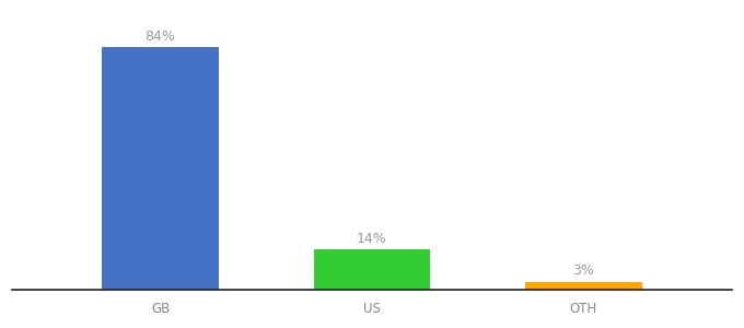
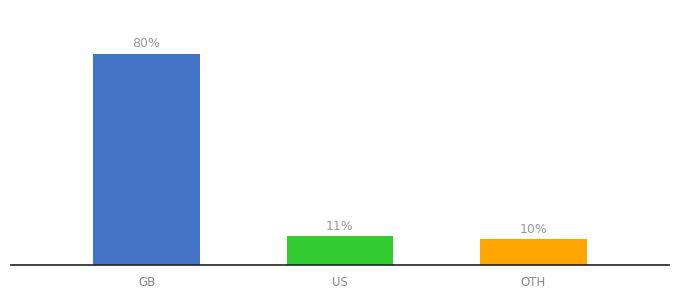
GB: 84% -> 80%
US: 14% -> 11%
OTH: 3% -> 10%
